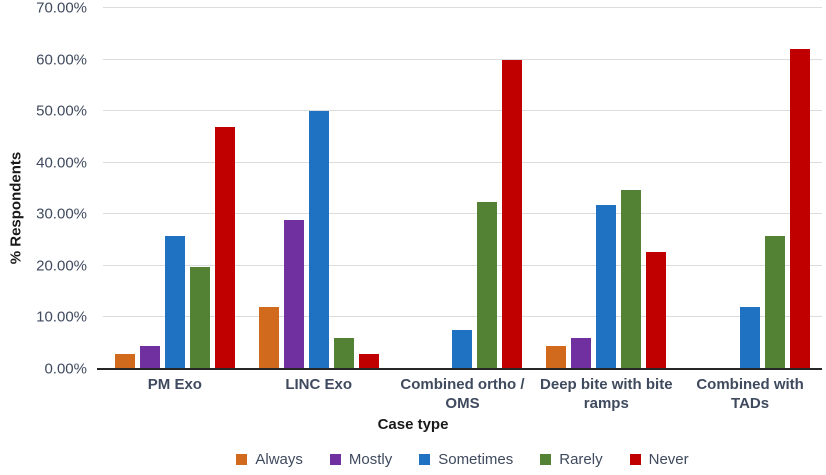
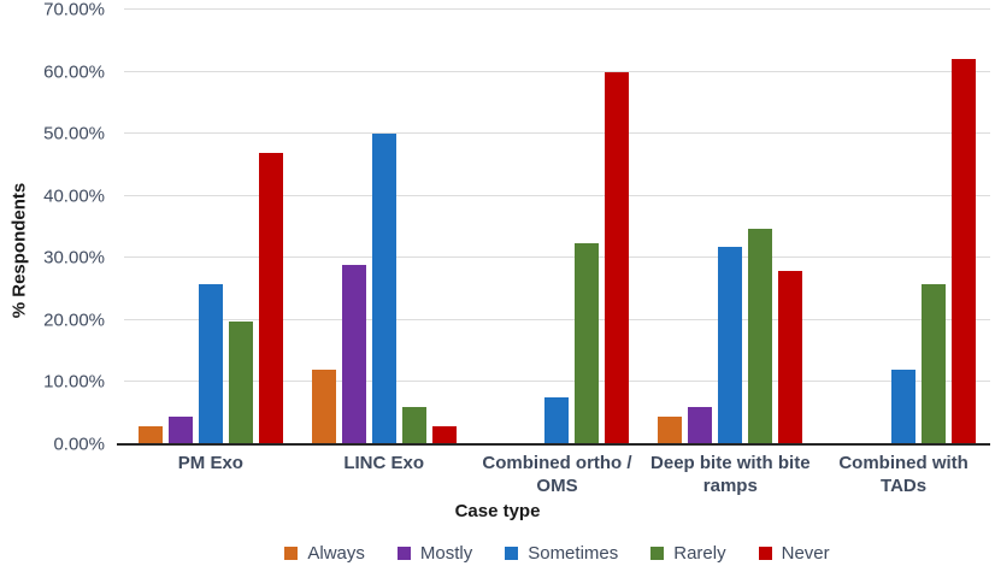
Never/Deep bite with bite ramps: 23% -> 28%
